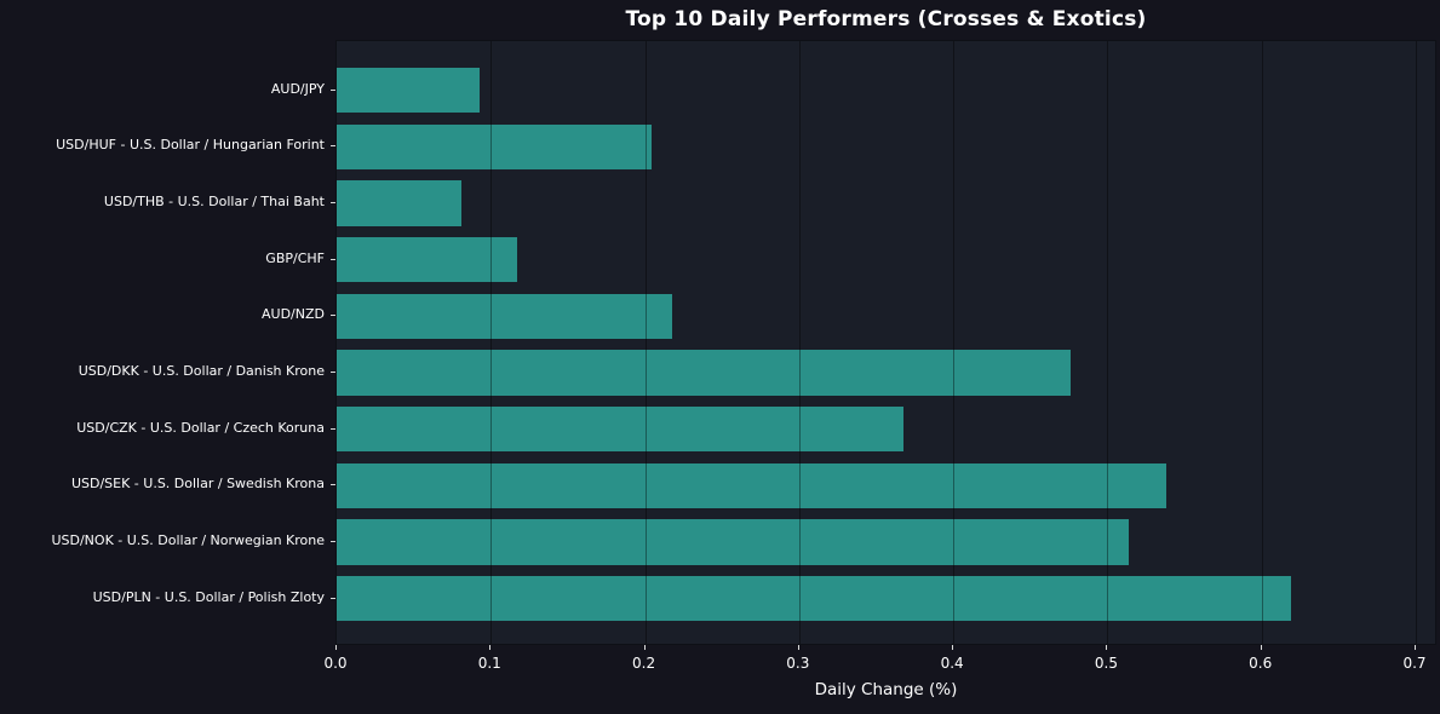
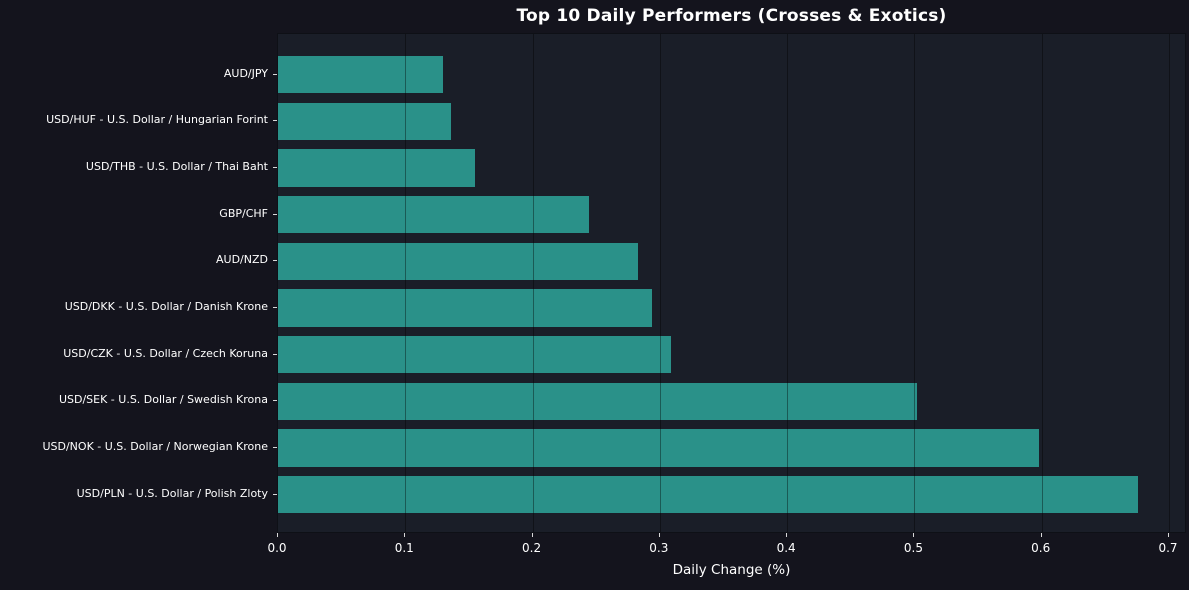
AUD/JPY: 0.093 -> 0.130
USD/HUF - U.S. Dollar / Hungarian Forint: 0.204 -> 0.136
USD/THB - U.S. Dollar / Thai Baht: 0.081 -> 0.155
GBP/CHF: 0.117 -> 0.244
AUD/NZD: 0.218 -> 0.283
USD/DKK - U.S. Dollar / Danish Krone: 0.476 -> 0.294
USD/CZK - U.S. Dollar / Czech Koruna: 0.368 -> 0.309
USD/SEK - U.S. Dollar / Swedish Krona: 0.538 -> 0.502
USD/NOK - U.S. Dollar / Norwegian Krone: 0.514 -> 0.598
USD/PLN - U.S. Dollar / Polish Zloty: 0.619 -> 0.676
